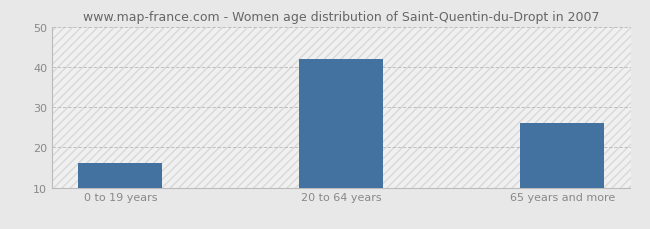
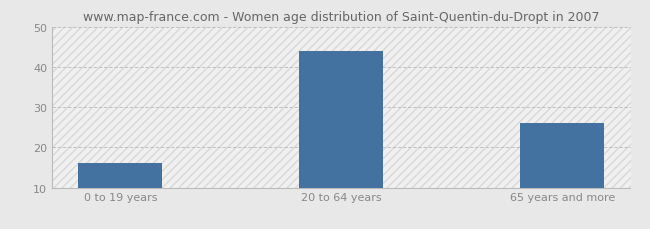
20 to 64 years: 42 -> 44
